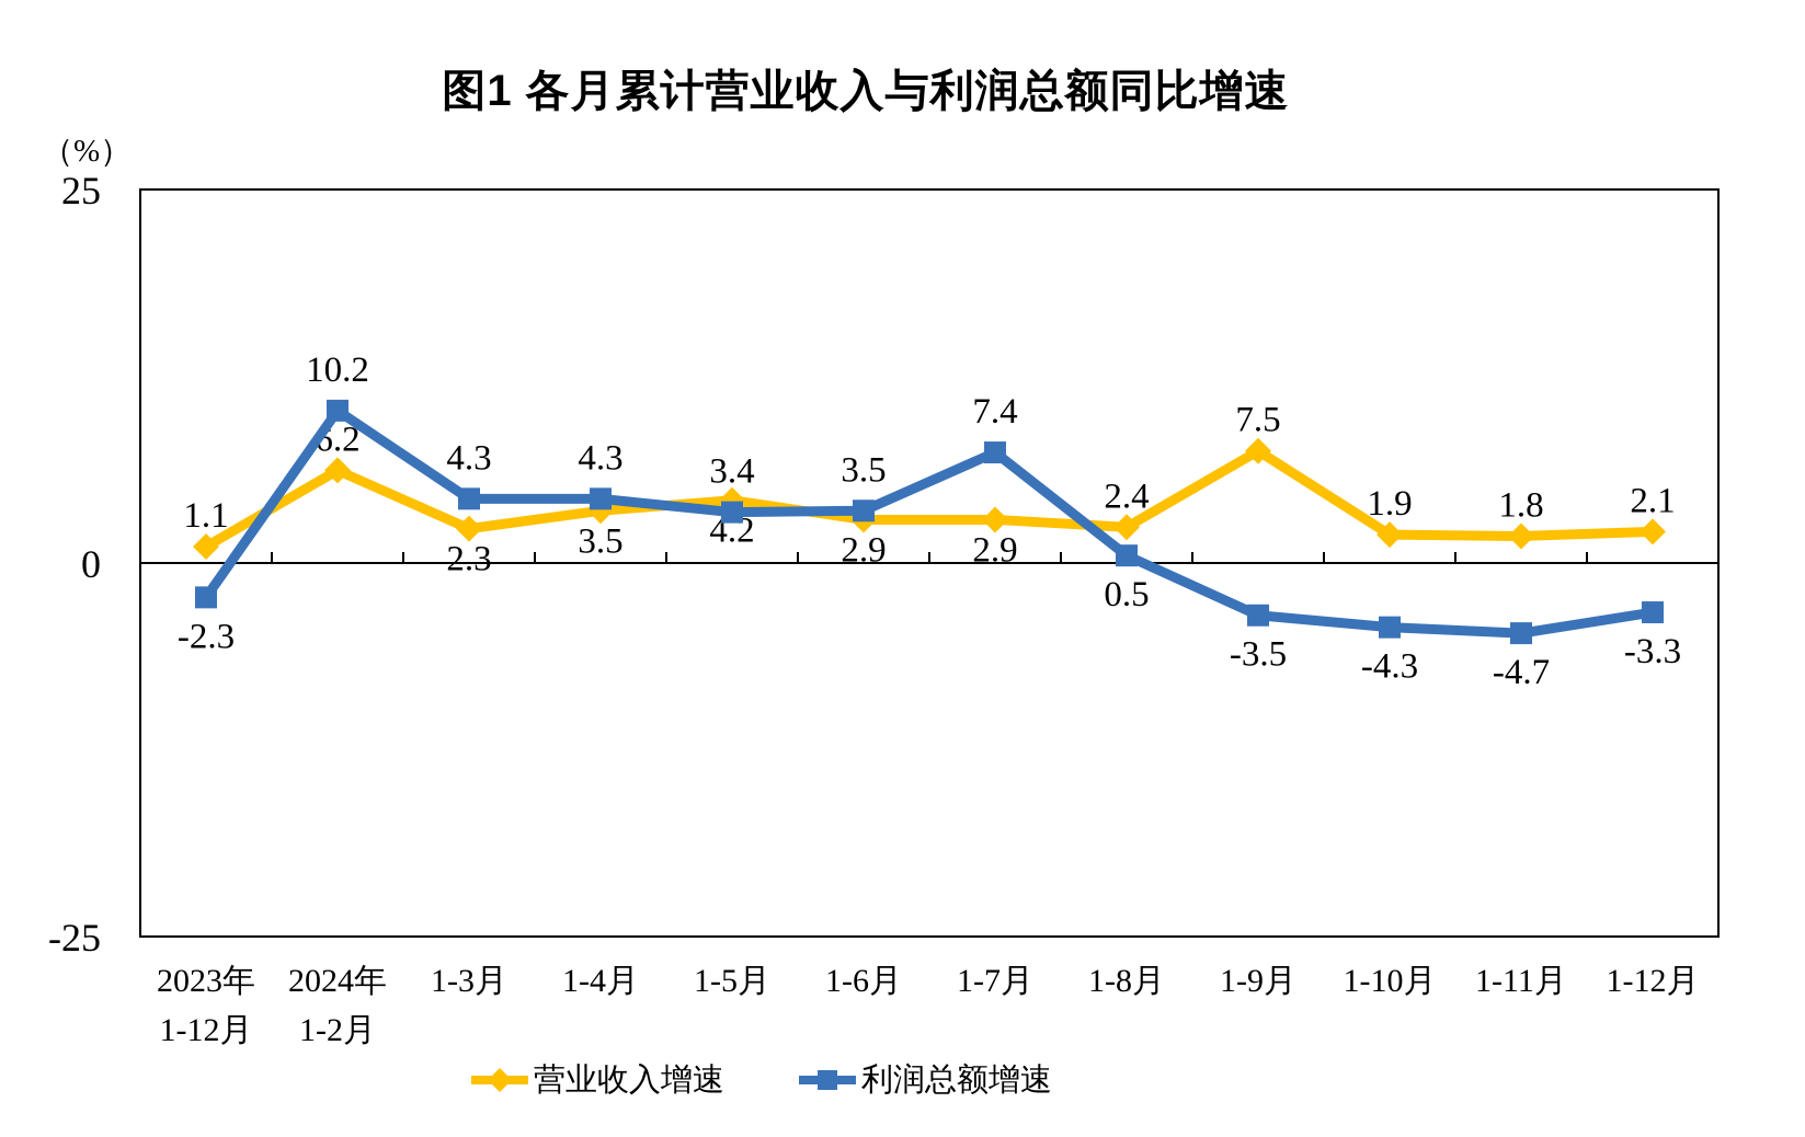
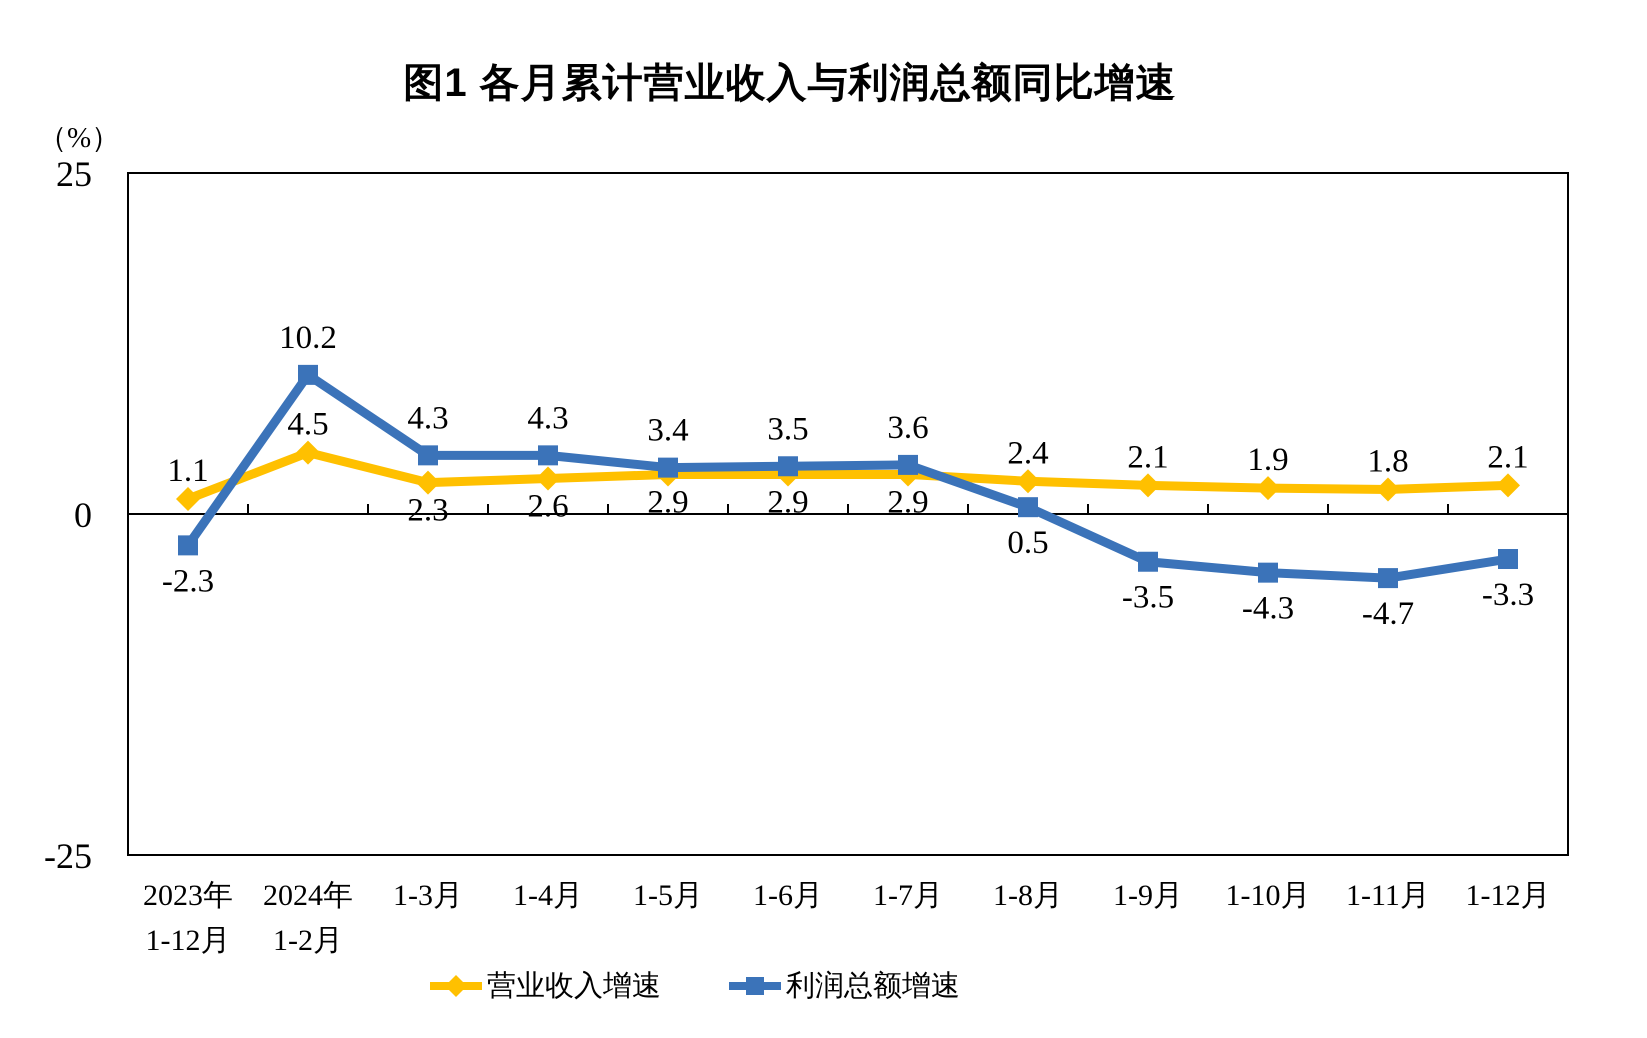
营业收入增速/2024年 1-2月: 6.2 -> 4.5
营业收入增速/1-4月: 3.5 -> 2.6
营业收入增速/1-5月: 4.2 -> 2.9
利润总额增速/1-7月: 7.4 -> 3.6
营业收入增速/1-9月: 7.5 -> 2.1
